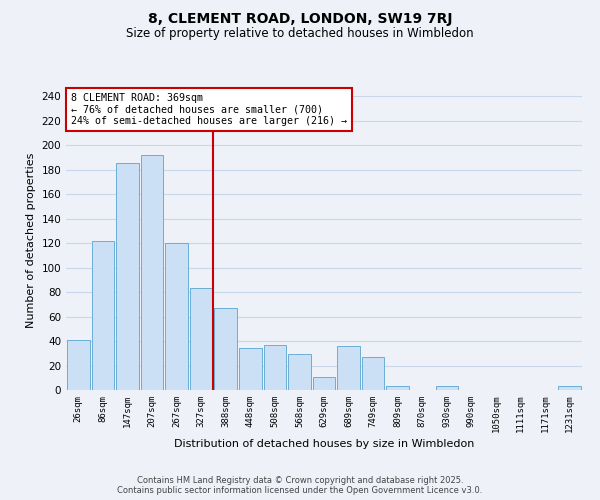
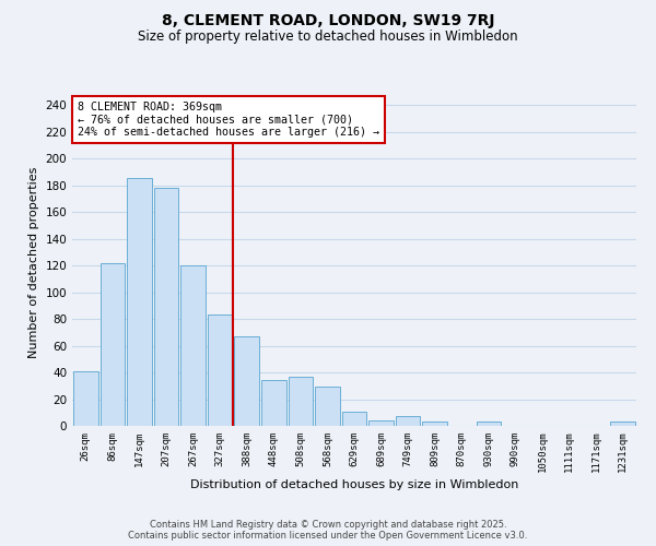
207sqm: 192 -> 178
689sqm: 36 -> 4
749sqm: 27 -> 7
